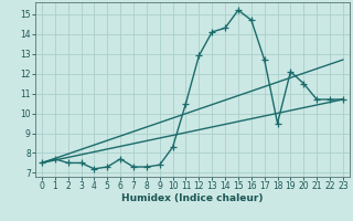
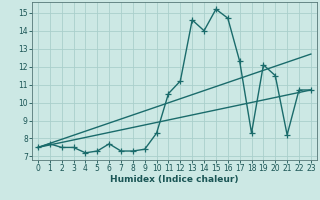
12: 12.9 -> 11.2
13: 14.1 -> 14.6
14: 14.3 -> 14.0
17: 12.7 -> 12.3
18: 9.5 -> 8.3
21: 10.7 -> 8.2
